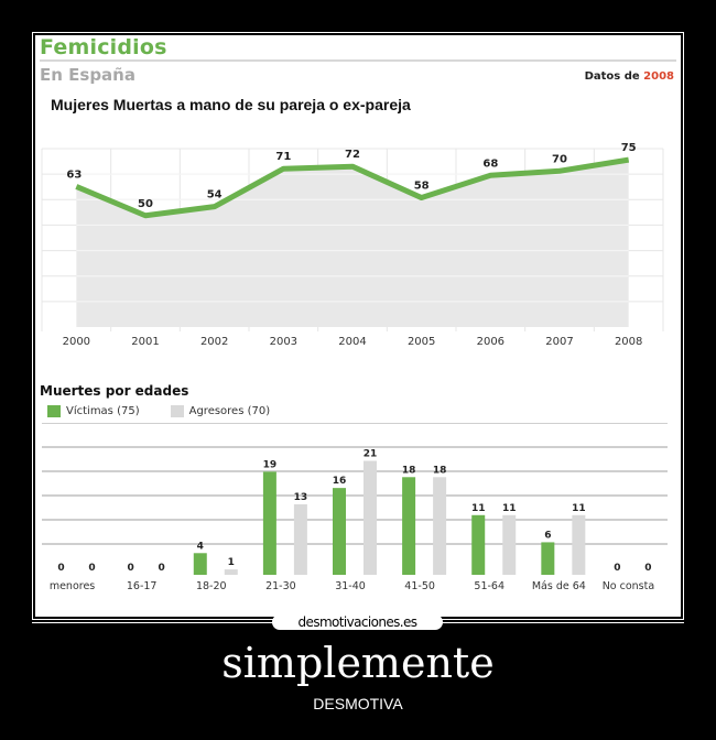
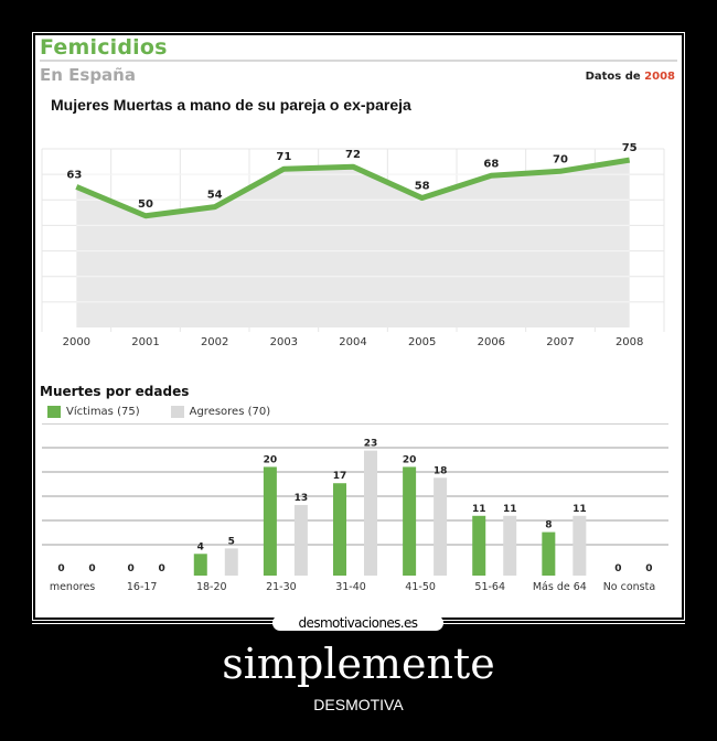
Muertes por edades/Agresores (70)/18-20: 1 -> 5
Muertes por edades/Víctimas (75)/21-30: 19 -> 20
Muertes por edades/Víctimas (75)/31-40: 16 -> 17
Muertes por edades/Agresores (70)/31-40: 21 -> 23
Muertes por edades/Víctimas (75)/41-50: 18 -> 20
Muertes por edades/Víctimas (75)/Más de 64: 6 -> 8
